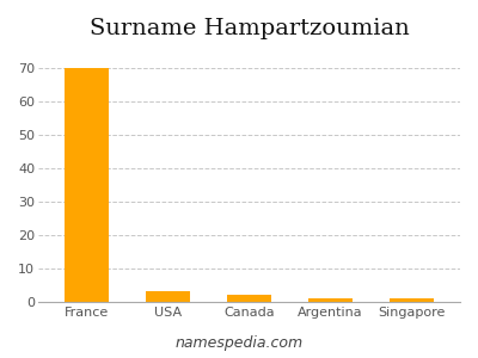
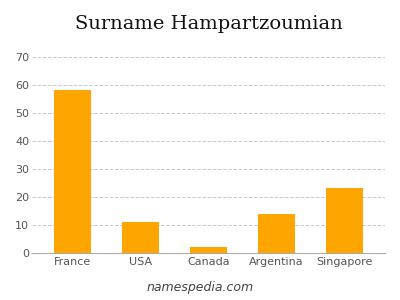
France: 70 -> 58
USA: 3 -> 11
Argentina: 1 -> 14
Singapore: 1 -> 23
